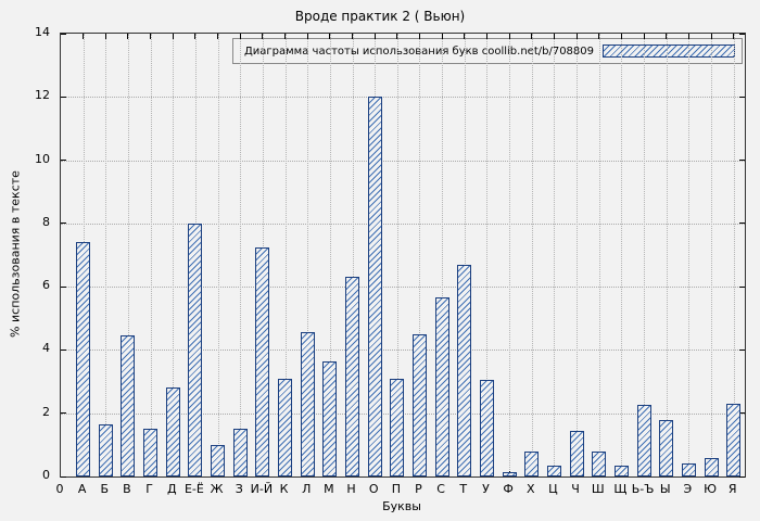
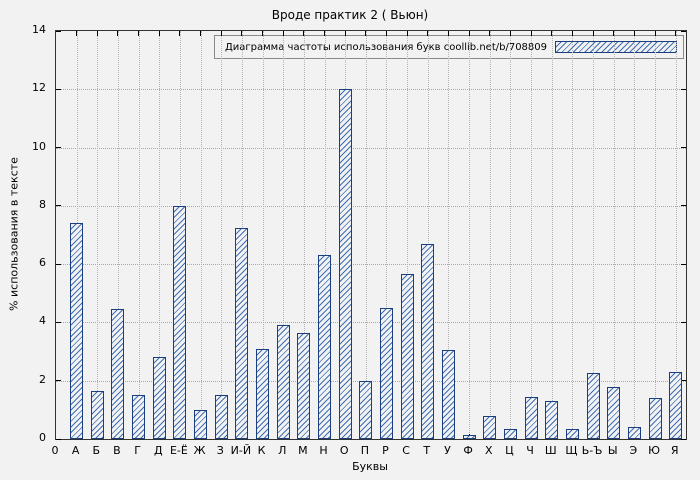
Л: 4.5 -> 3.9
П: 3.1 -> 2.0
Ш: 0.8 -> 1.3
Ю: 0.6 -> 1.4
